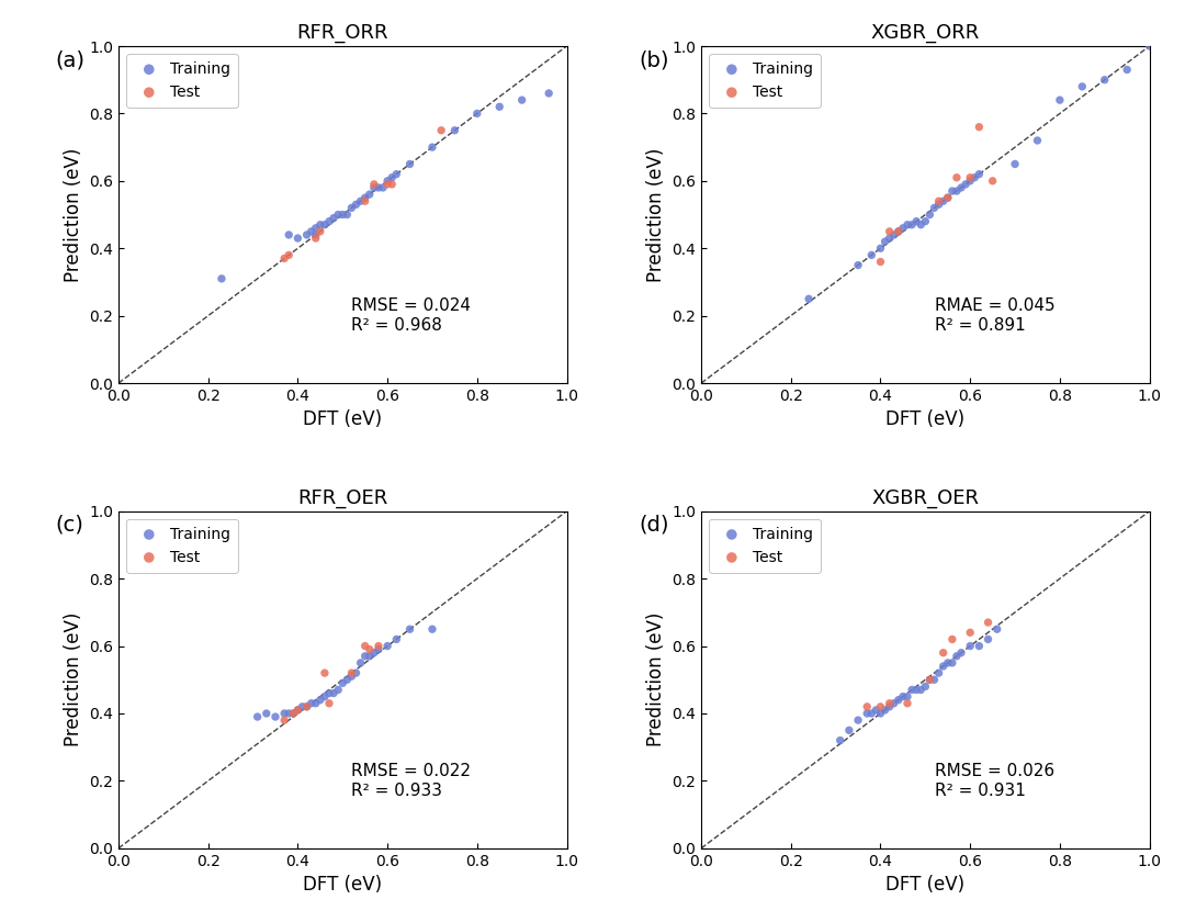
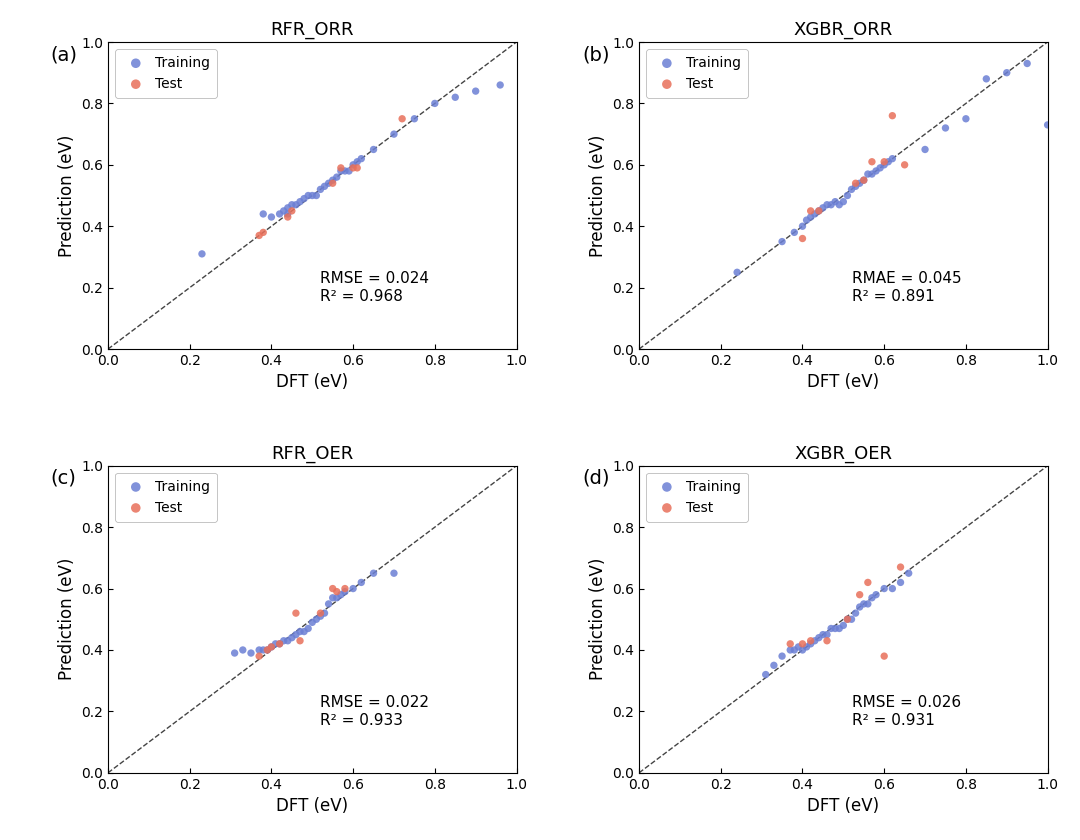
XGBR_ORR/Training/0.8: 0.84 -> 0.75
XGBR_ORR/Training/1.0: 1.00 -> 0.73
XGBR_OER/Test/0.6: 0.64 -> 0.38
